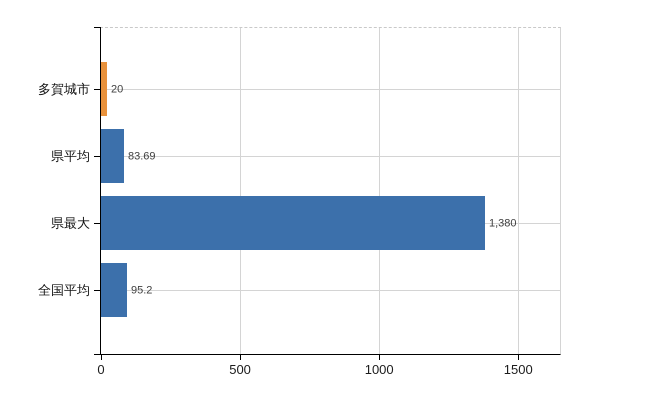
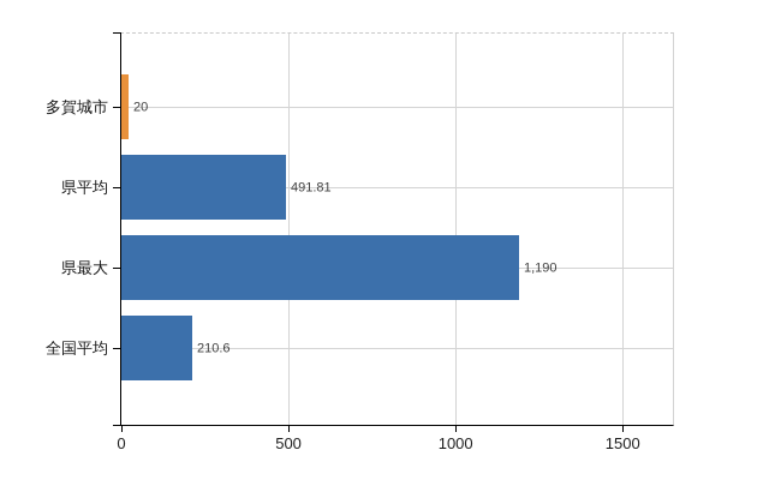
県平均: 83.69 -> 491.81
県最大: 1,380 -> 1,190
全国平均: 95.2 -> 210.6
